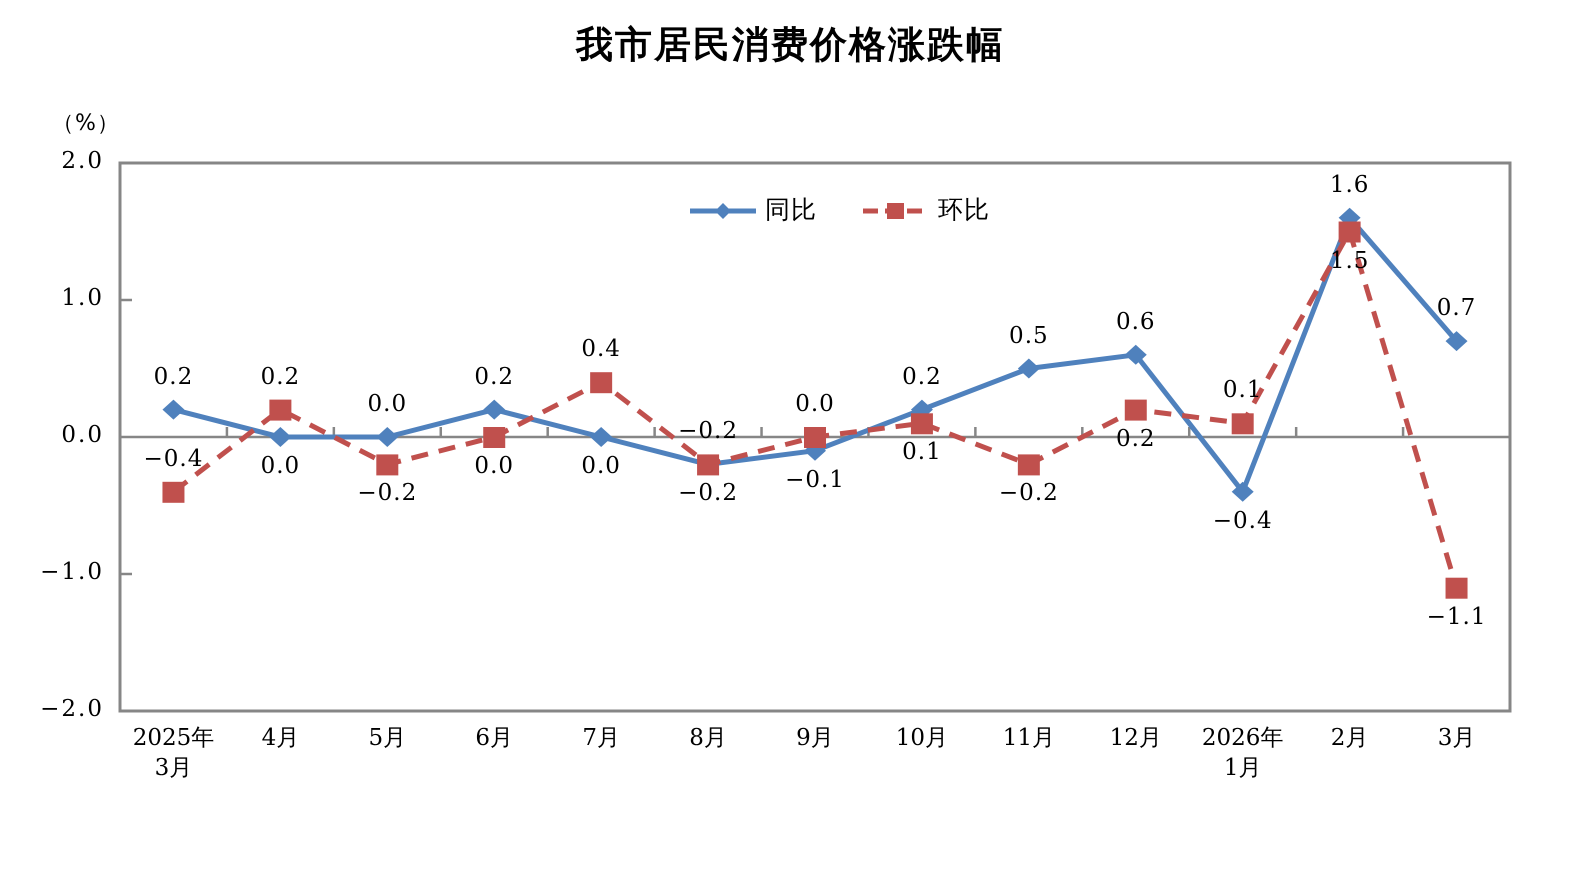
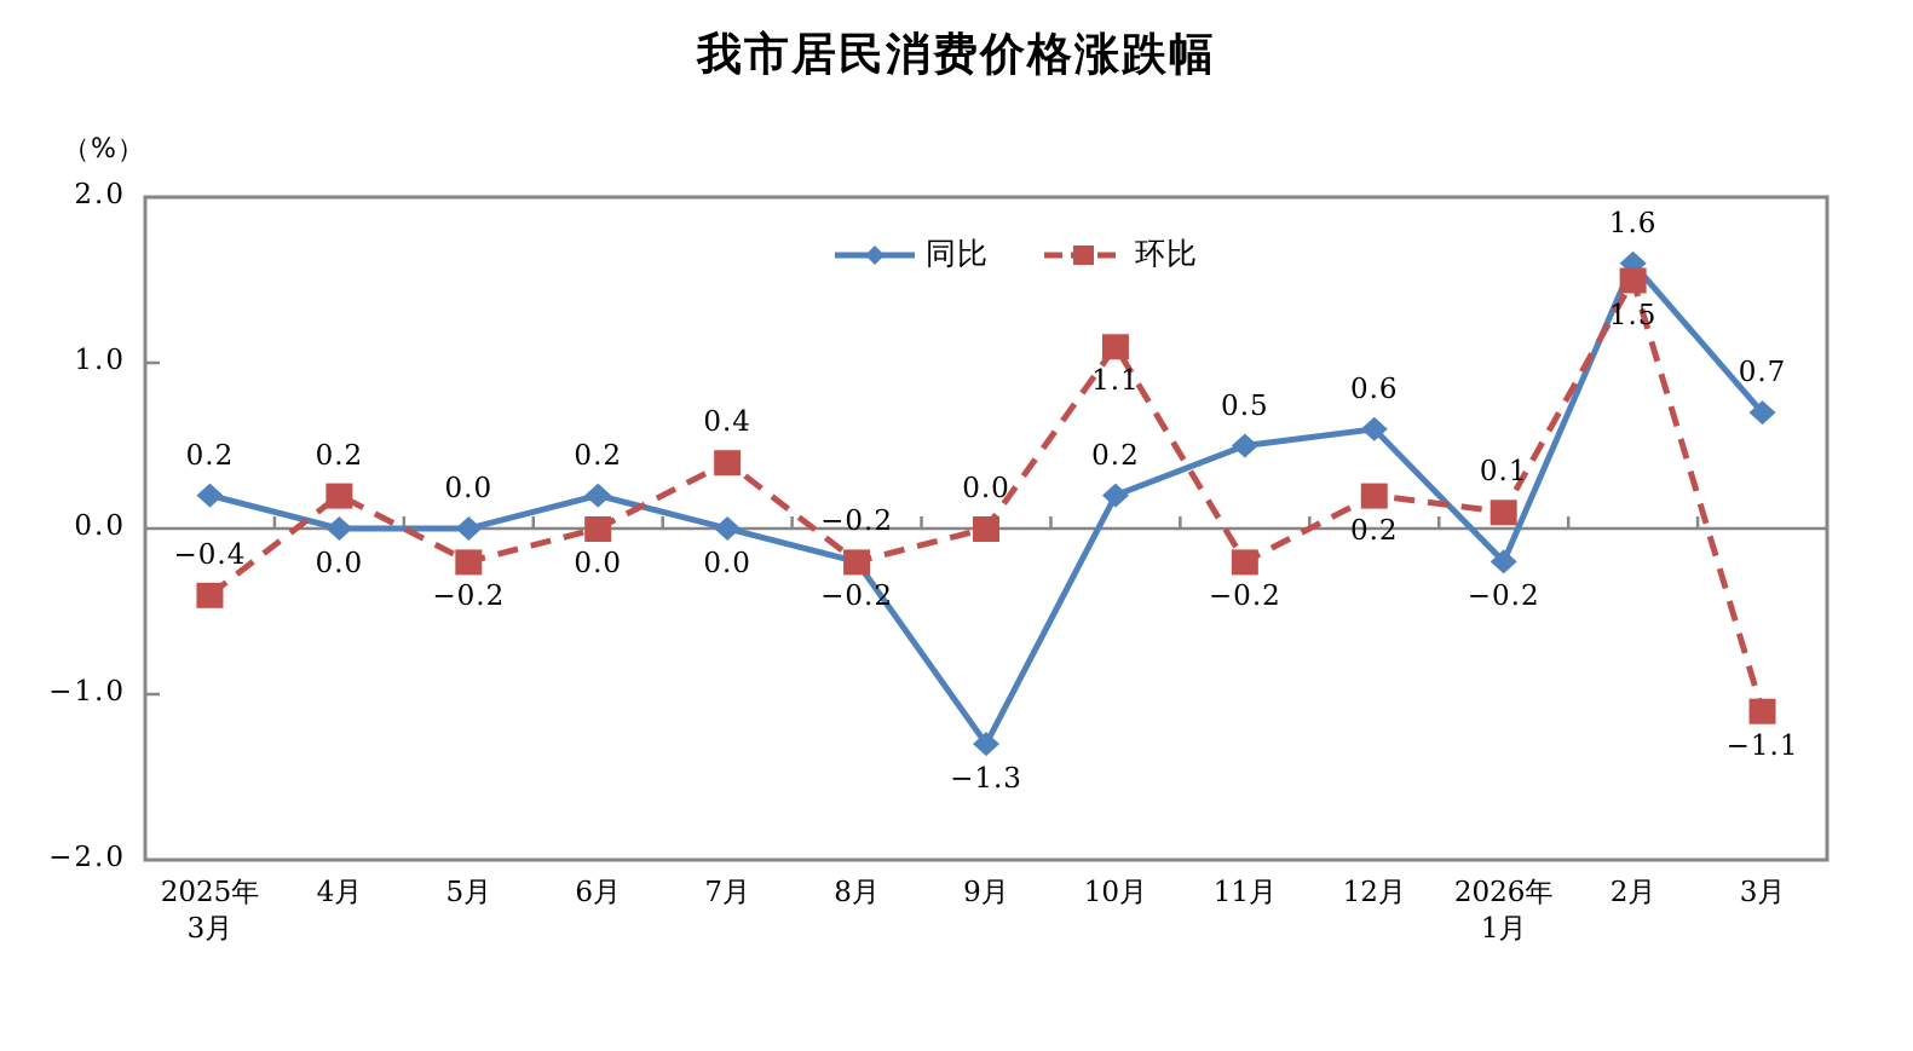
同比/9月: −0.1 -> −1.3
环比/10月: 0.1 -> 1.1
同比/2026年 1月: −0.4 -> −0.2
